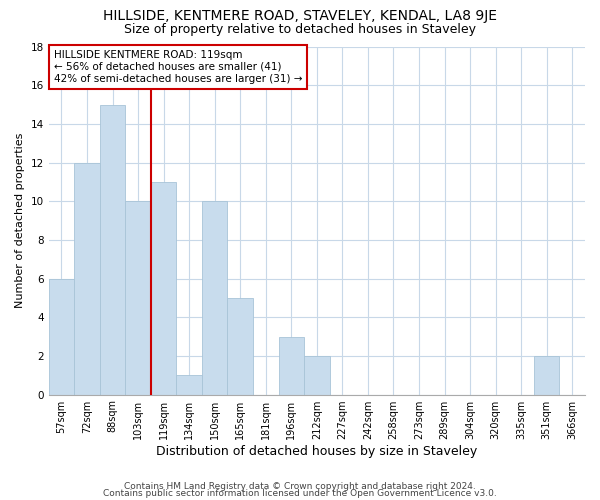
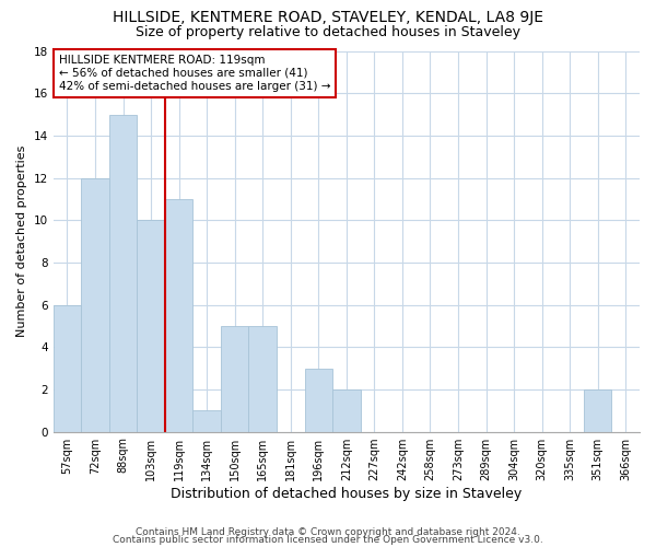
150sqm: 10 -> 5
